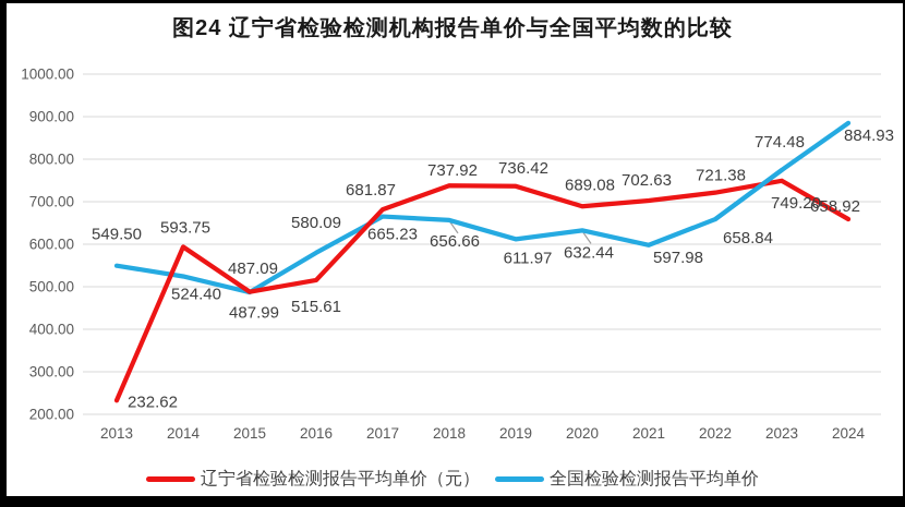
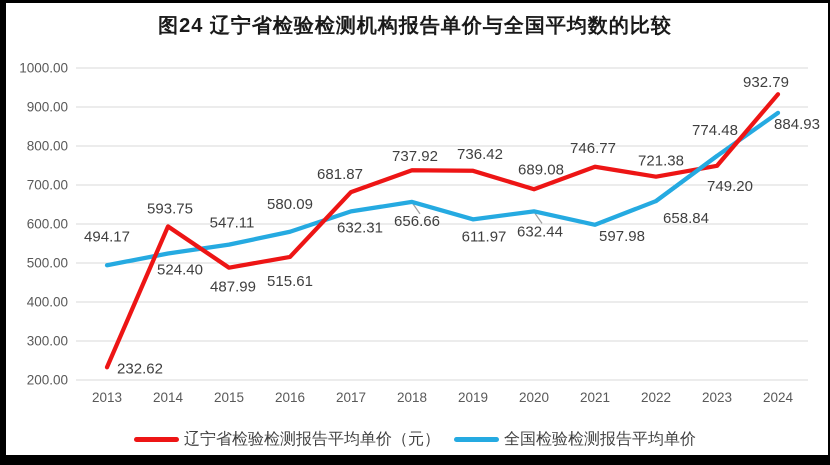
全国检验检测报告平均单价/2013: 549.50 -> 494.17
全国检验检测报告平均单价/2015: 487.09 -> 547.11
全国检验检测报告平均单价/2017: 665.23 -> 632.31
辽宁省检验检测报告平均单价（元）/2021: 702.63 -> 746.77
辽宁省检验检测报告平均单价（元）/2024: 658.92 -> 932.79
